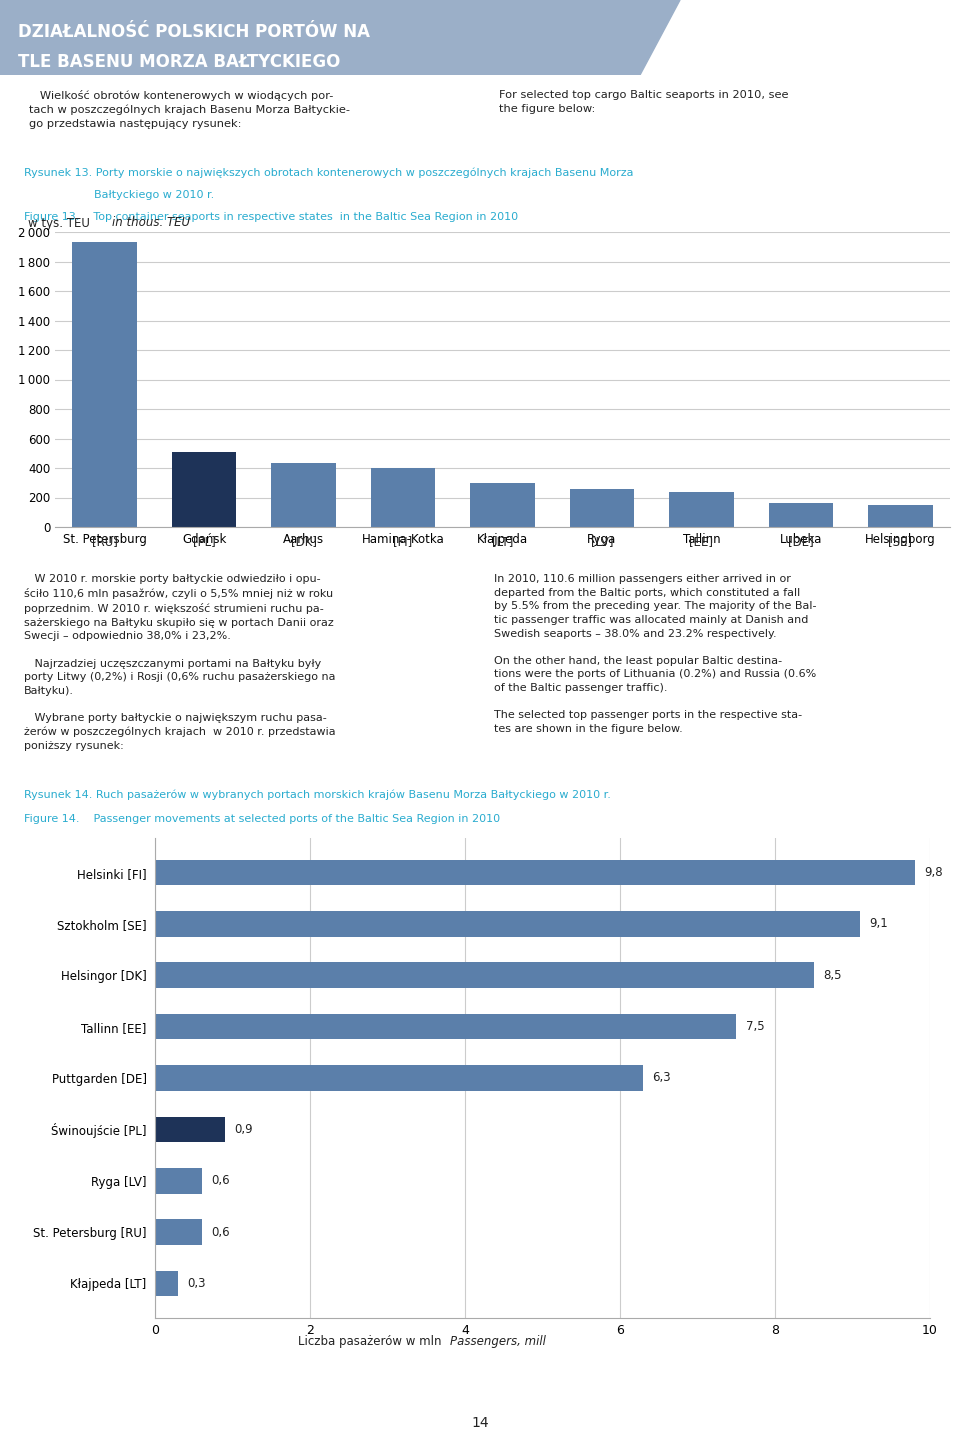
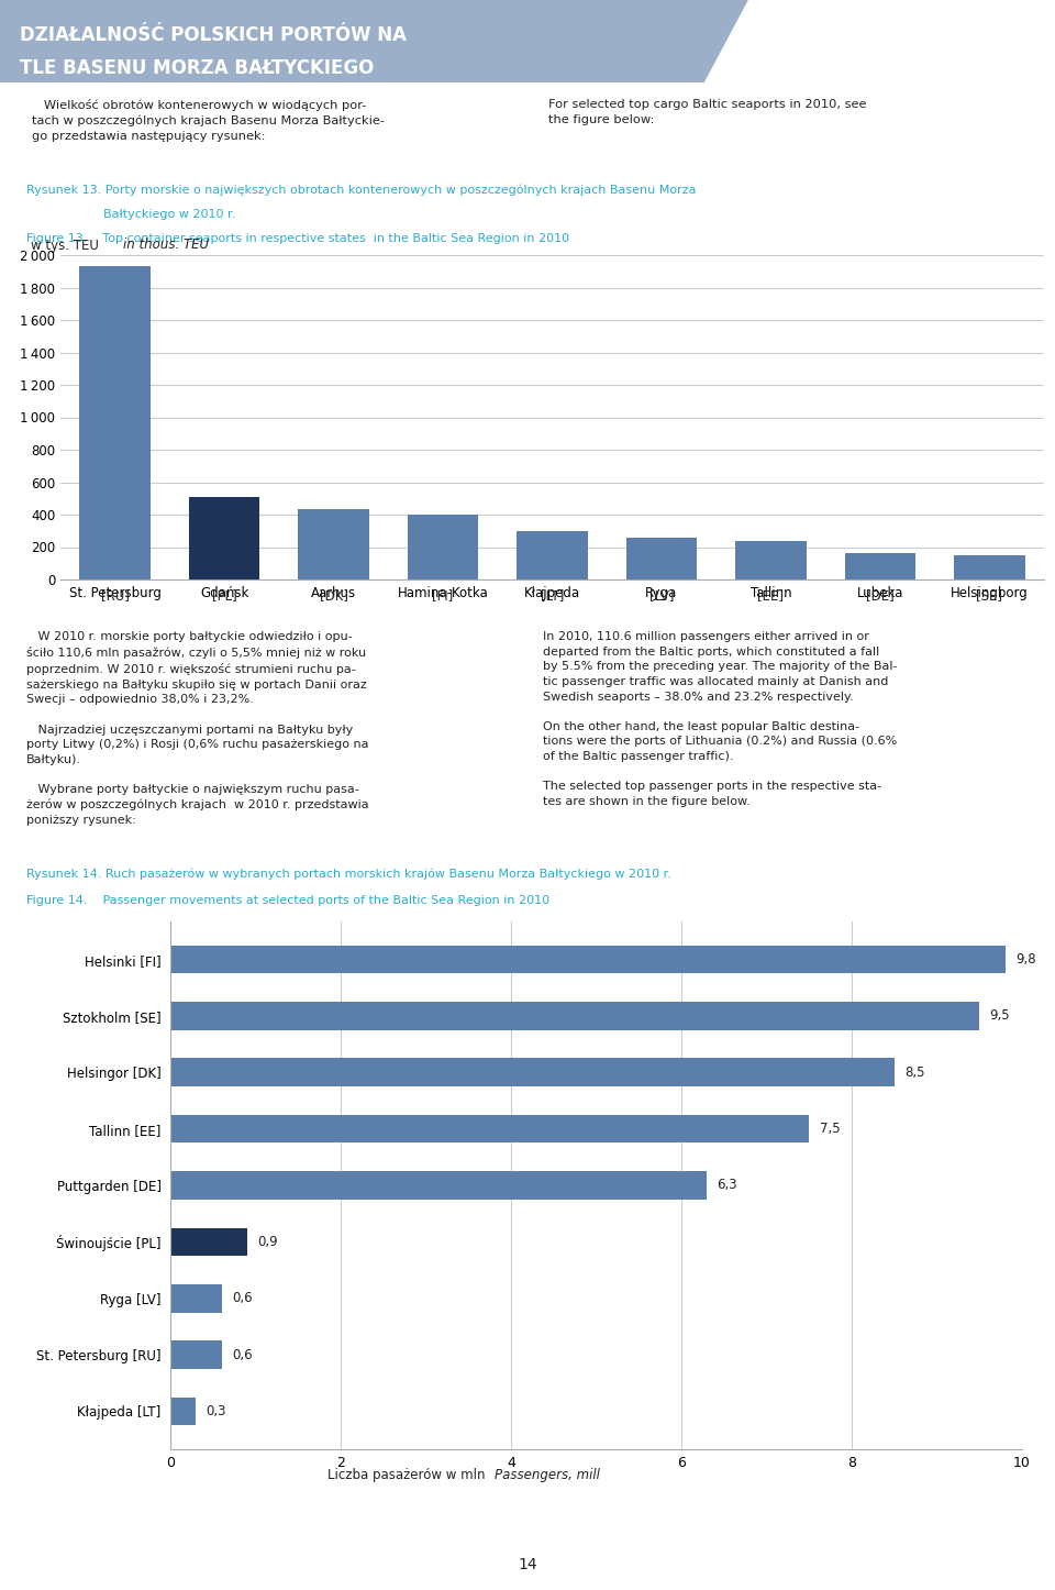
Sztokholm [SE]: 9,1 -> 9,5
